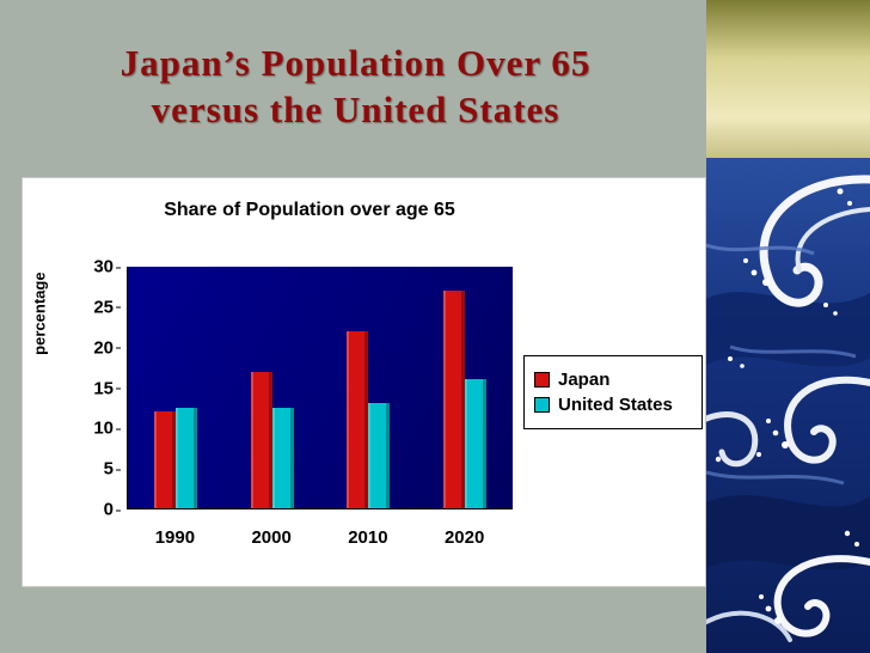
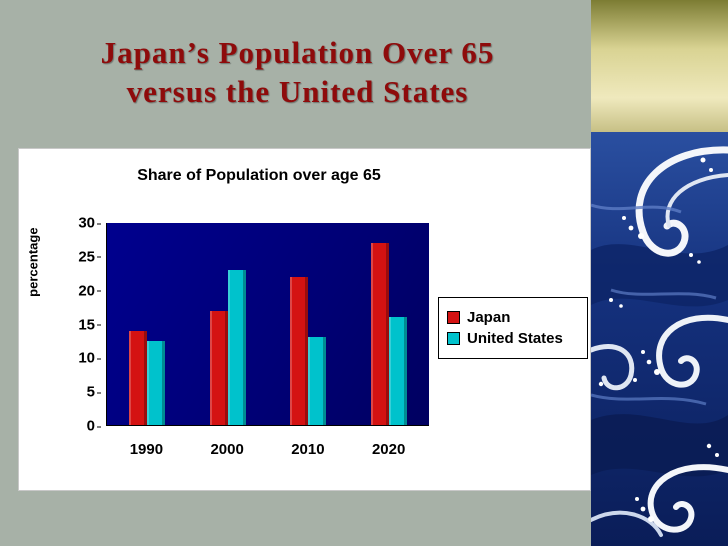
Japan/1990: 12 -> 14
United States/2000: 12 -> 23
